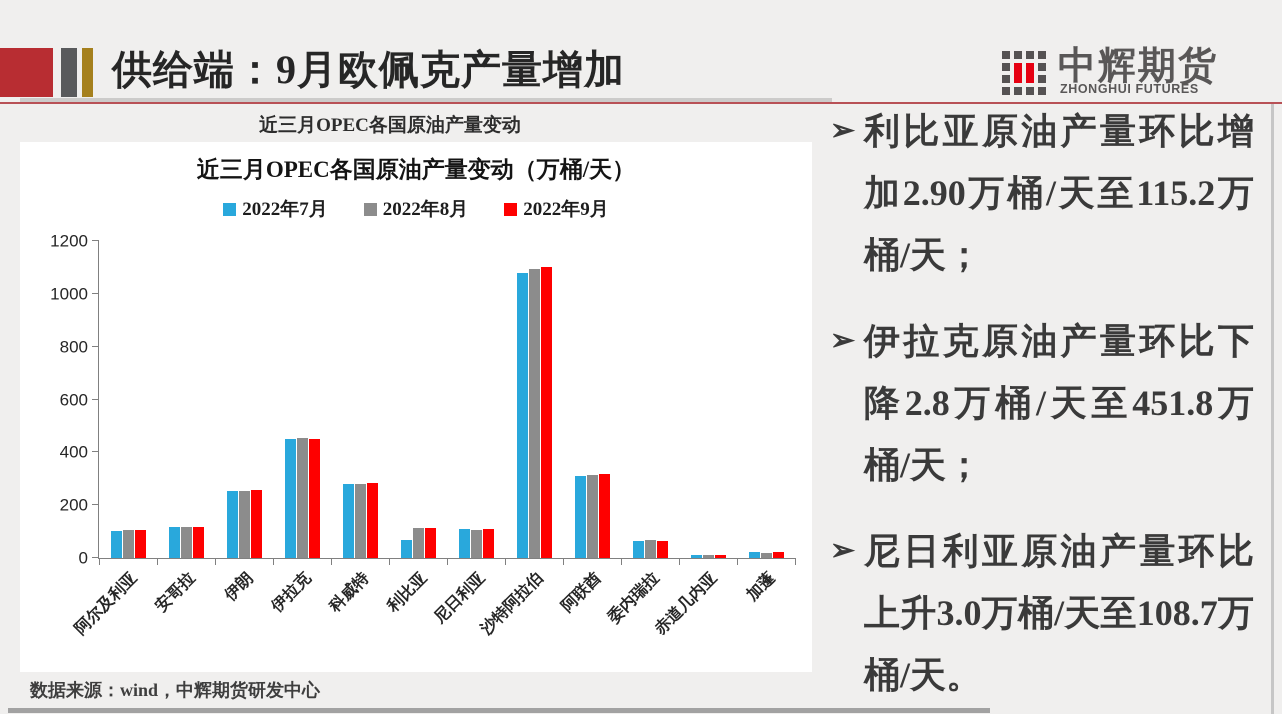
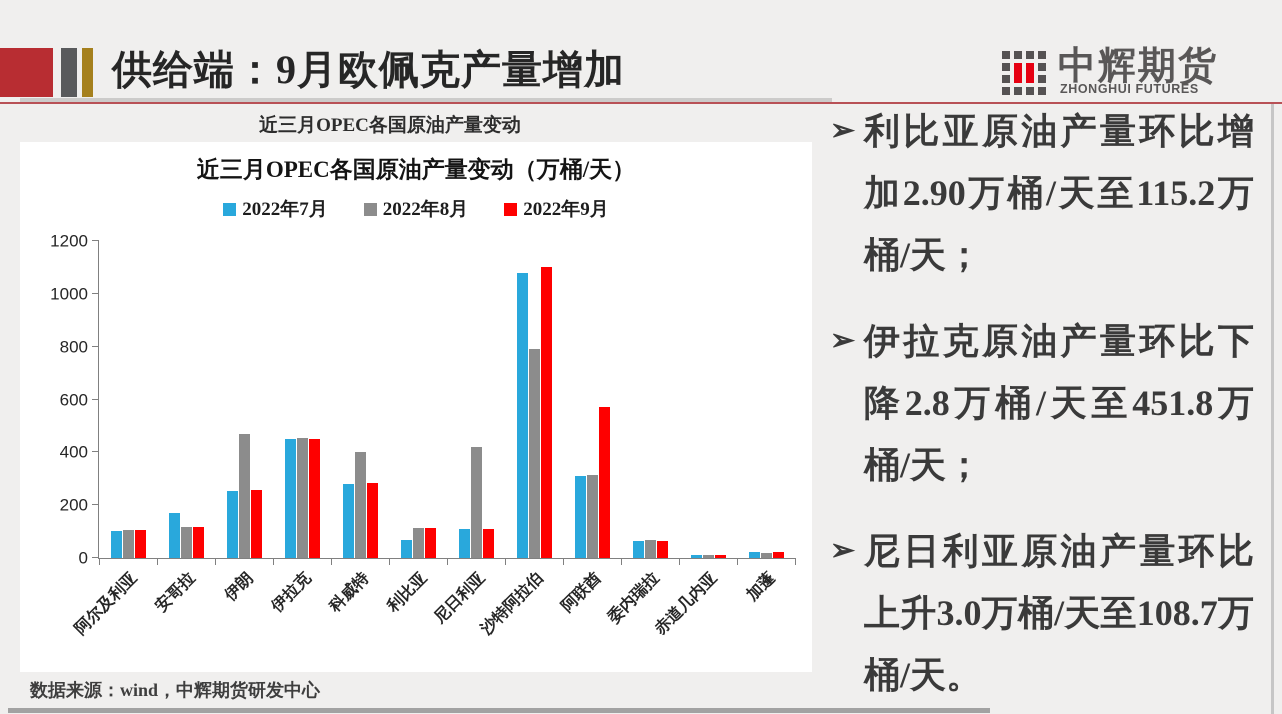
2022年7月/安哥拉: 120 -> 170
2022年8月/伊朗: 260 -> 470
2022年8月/科威特: 280 -> 400
2022年8月/尼日利亚: 110 -> 420
2022年8月/沙特阿拉伯: 1100 -> 790
2022年9月/阿联酋: 320 -> 570
